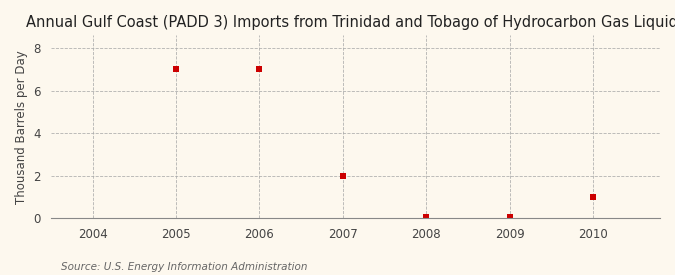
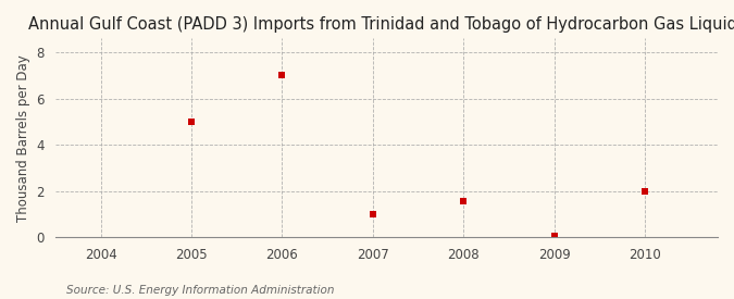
2005: 7.00 -> 5.00
2007: 2.00 -> 1.00
2008: 0.04 -> 1.55
2010: 1.00 -> 2.00
